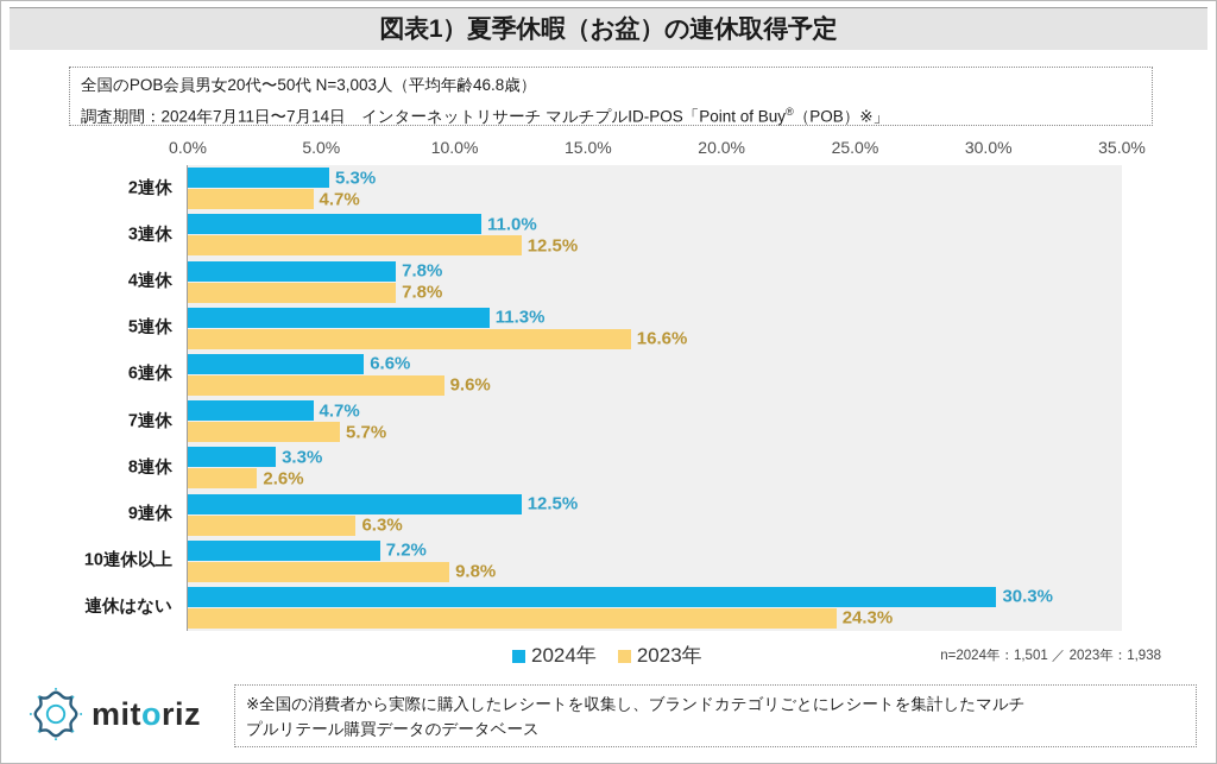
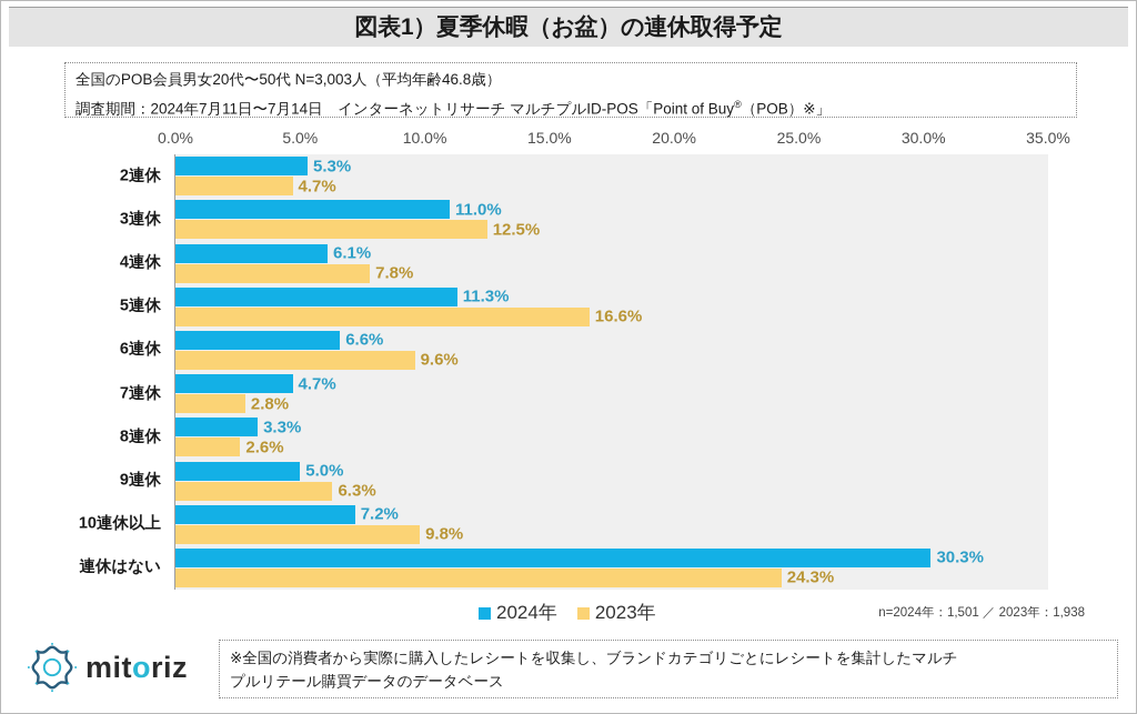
2024年/4連休: 7.8% -> 6.1%
2023年/7連休: 5.7% -> 2.8%
2024年/9連休: 12.5% -> 5.0%
